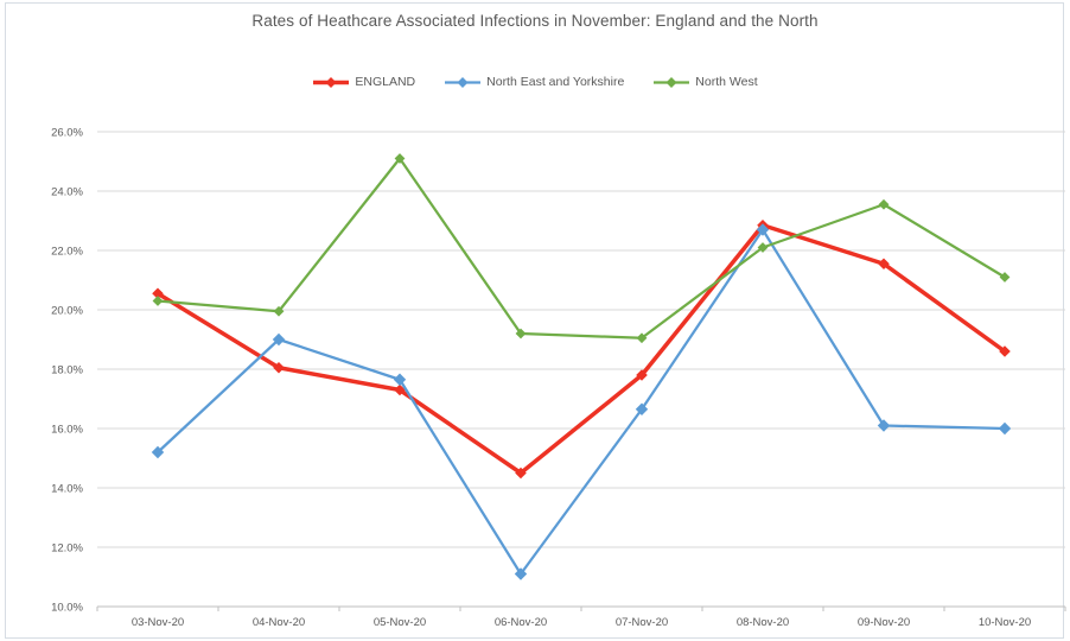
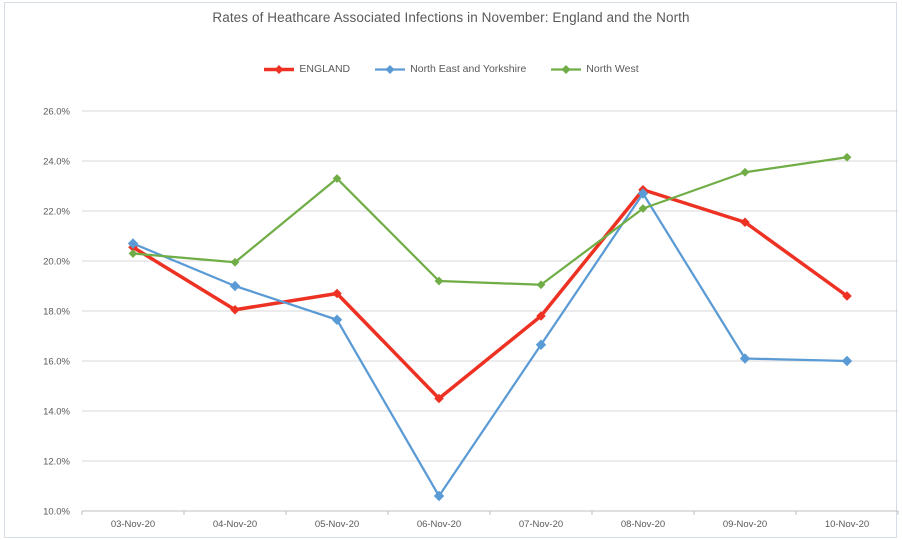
North East and Yorkshire/03-Nov-20: 15.2% -> 20.7%
ENGLAND/05-Nov-20: 17.3% -> 18.7%
North West/05-Nov-20: 25.1% -> 23.3%
North East and Yorkshire/06-Nov-20: 11.1% -> 10.6%
North West/10-Nov-20: 21.1% -> 24.1%
